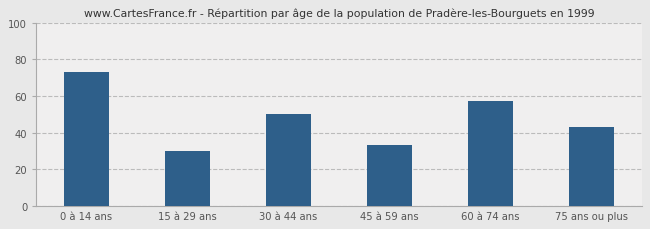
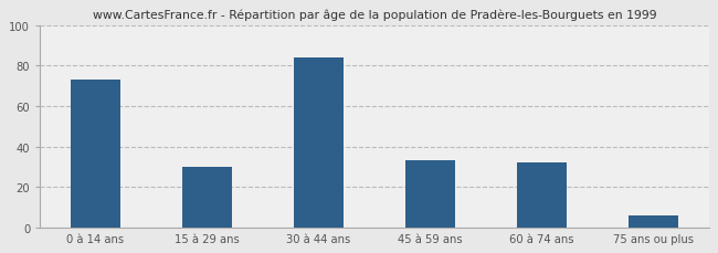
30 à 44 ans: 50 -> 84
60 à 74 ans: 57 -> 32
75 ans ou plus: 43 -> 6
